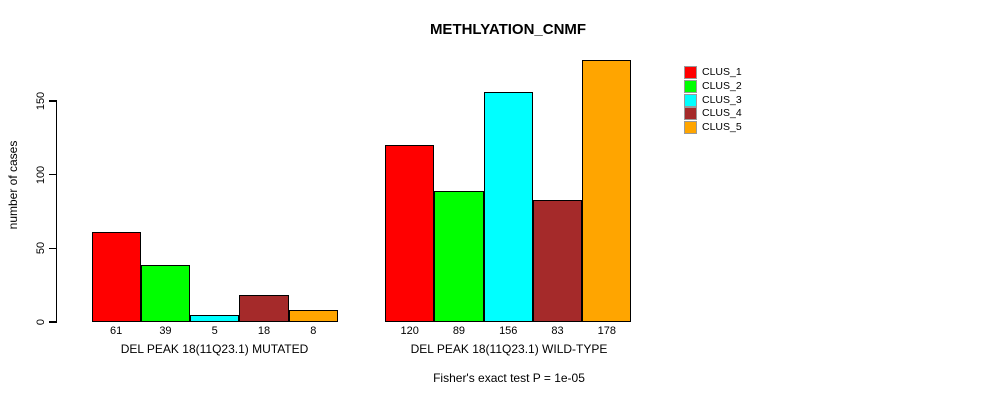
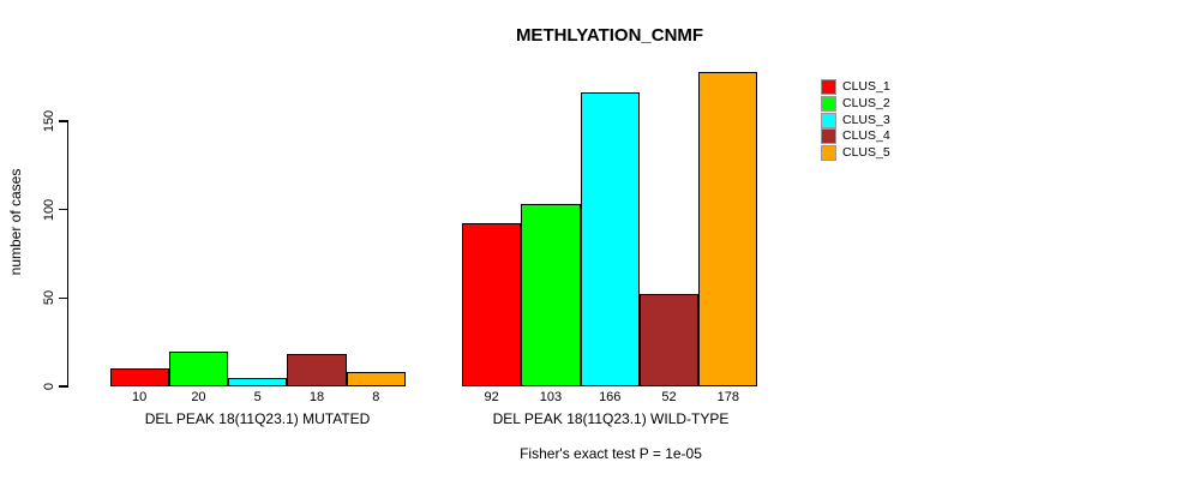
CLUS_1/DEL PEAK 18(11Q23.1) MUTATED: 61 -> 10
CLUS_2/DEL PEAK 18(11Q23.1) MUTATED: 39 -> 20
CLUS_1/DEL PEAK 18(11Q23.1) WILD-TYPE: 120 -> 92
CLUS_2/DEL PEAK 18(11Q23.1) WILD-TYPE: 89 -> 103
CLUS_3/DEL PEAK 18(11Q23.1) WILD-TYPE: 156 -> 166
CLUS_4/DEL PEAK 18(11Q23.1) WILD-TYPE: 83 -> 52
